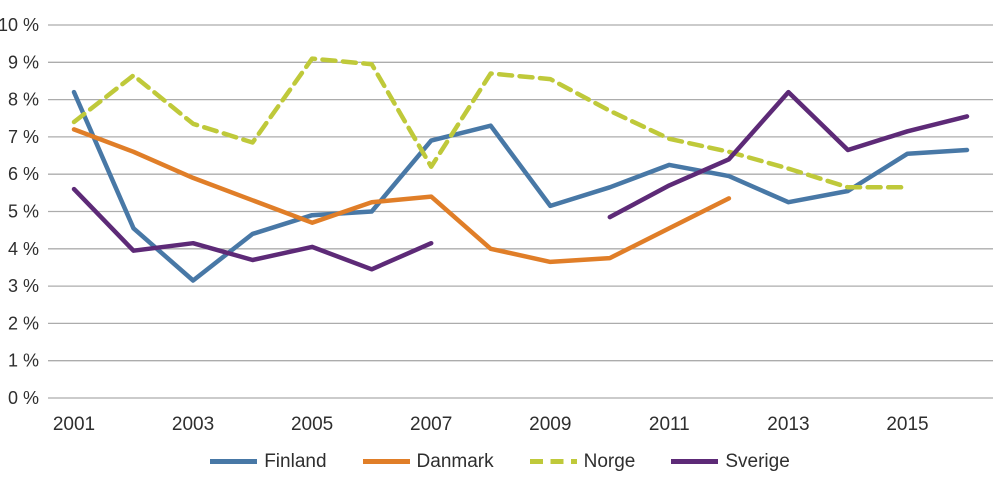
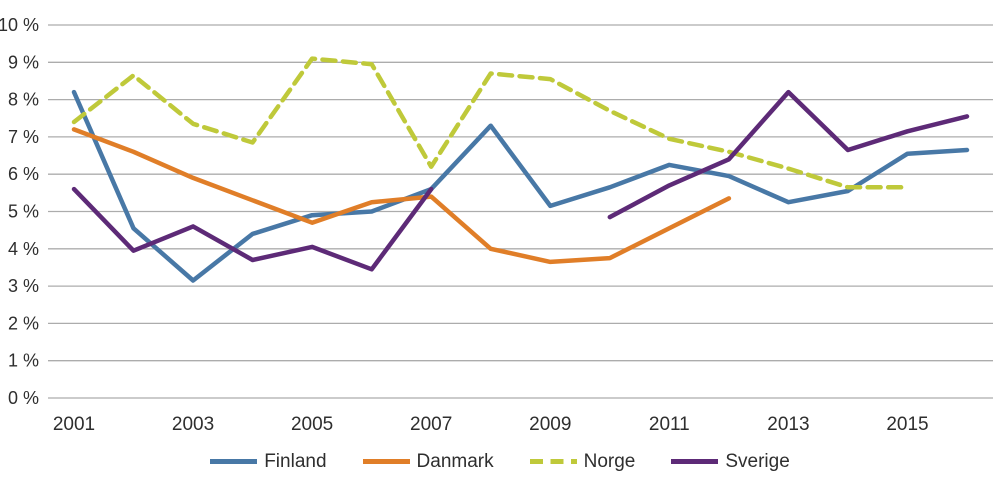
Sverige/2003: 4.2% -> 4.6%
Finland/2007: 6.9% -> 5.6%
Sverige/2007: 4.2% -> 5.6%
